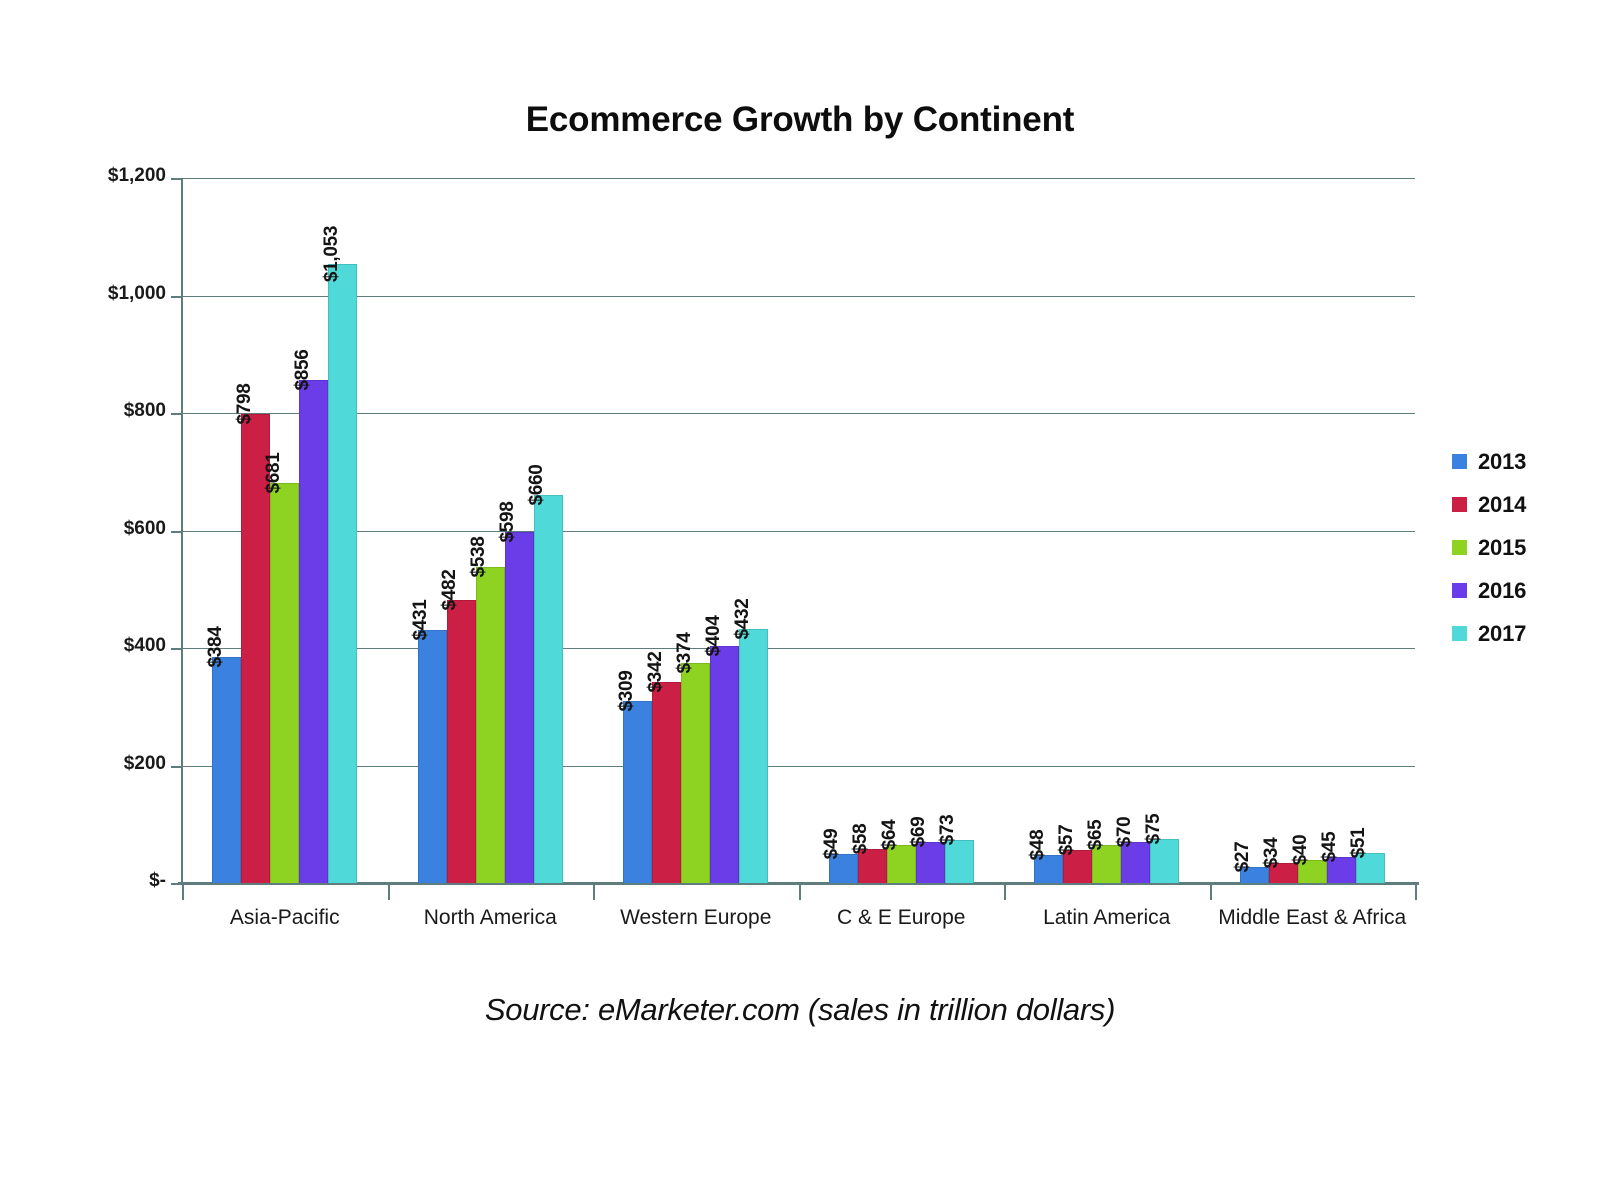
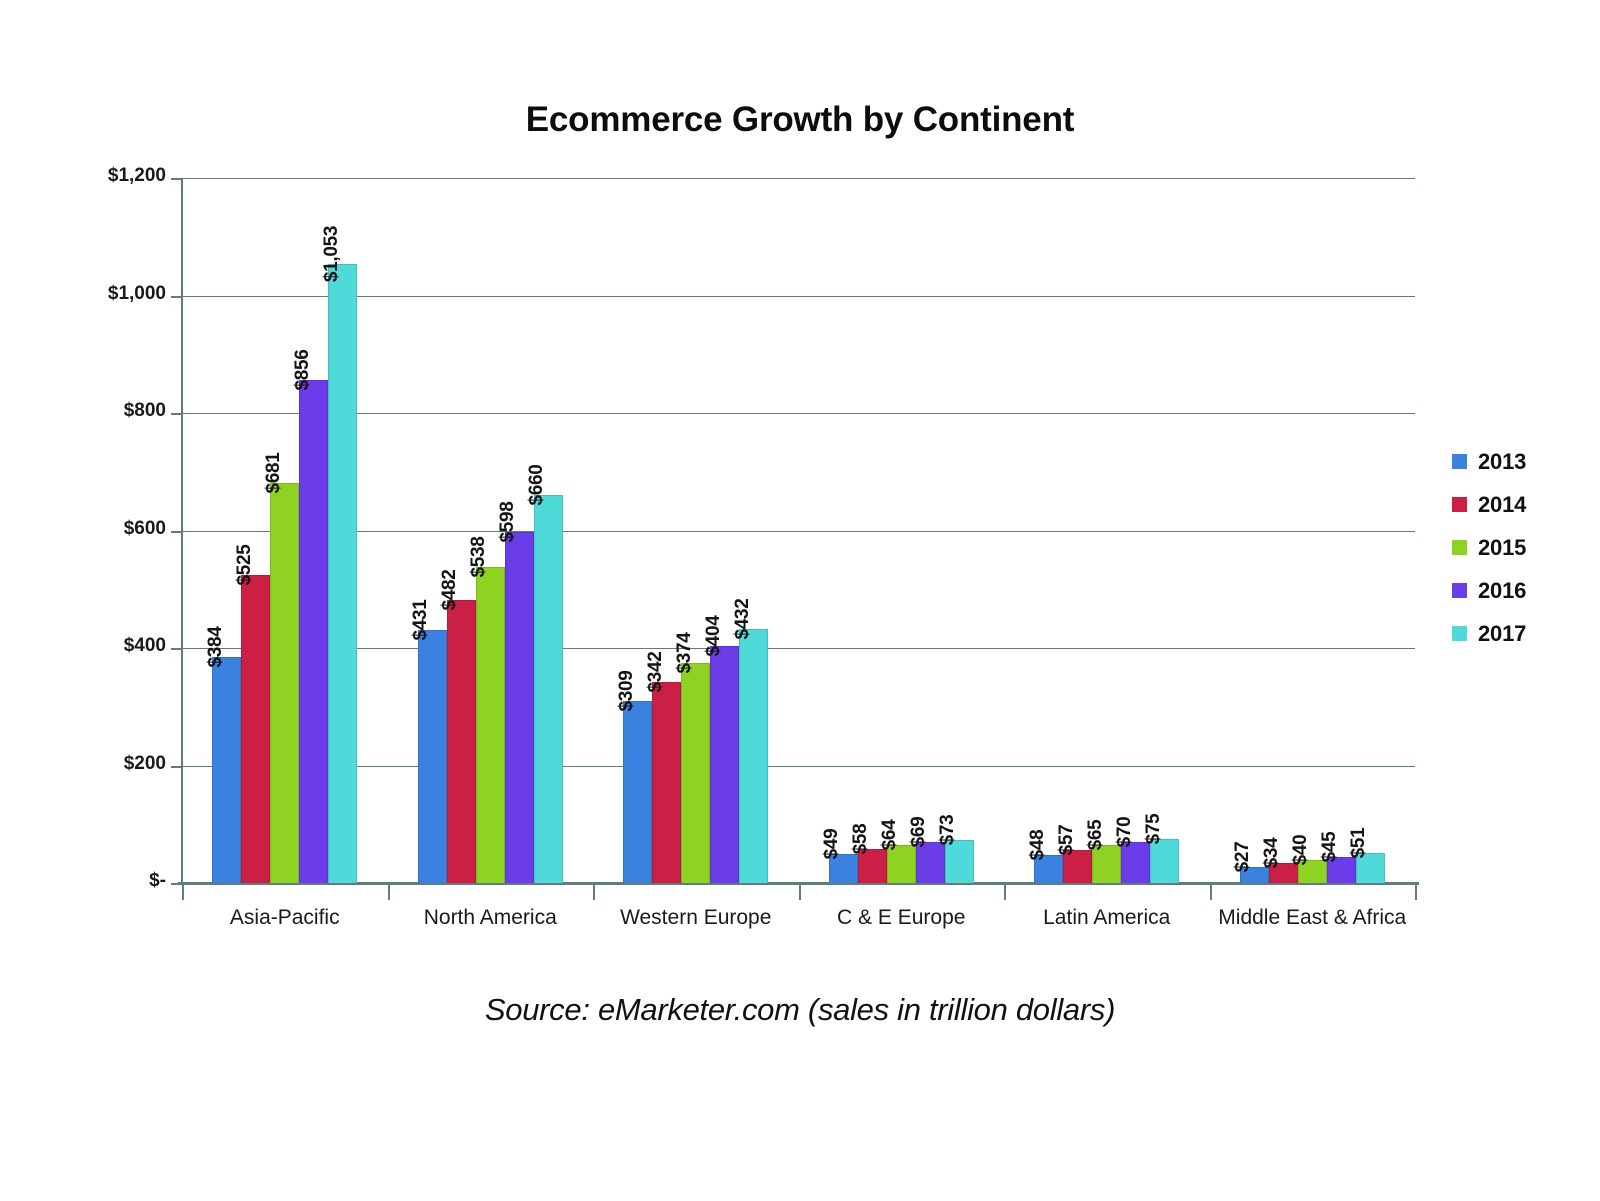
2014/Asia-Pacific: $798 -> $525
